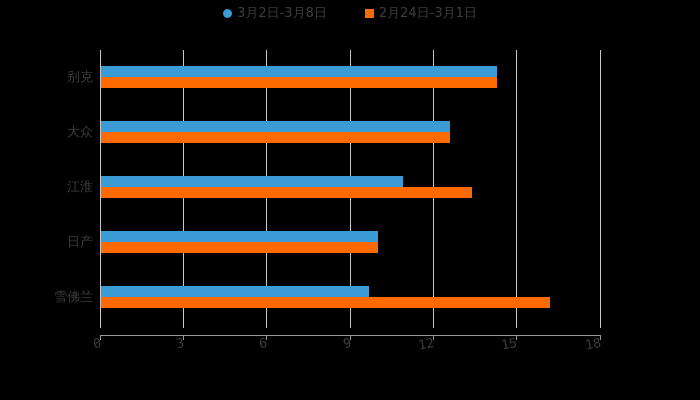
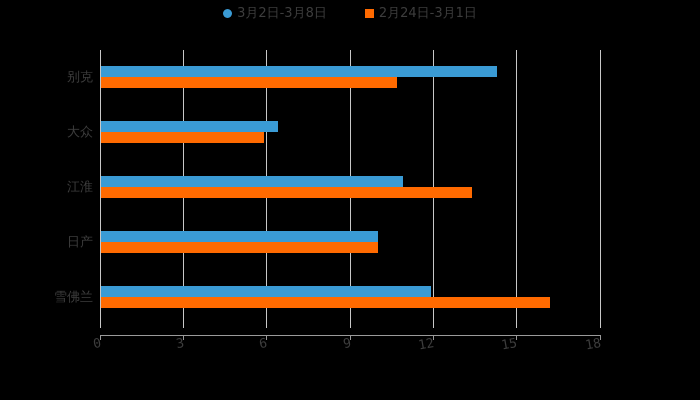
2月24日-3月1日/别克: 14.3 -> 10.7
3月2日-3月8日/大众: 12.6 -> 6.4
2月24日-3月1日/大众: 12.6 -> 5.9
3月2日-3月8日/雪佛兰: 9.7 -> 11.9
